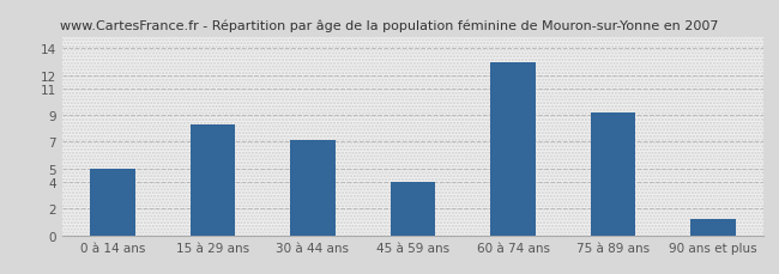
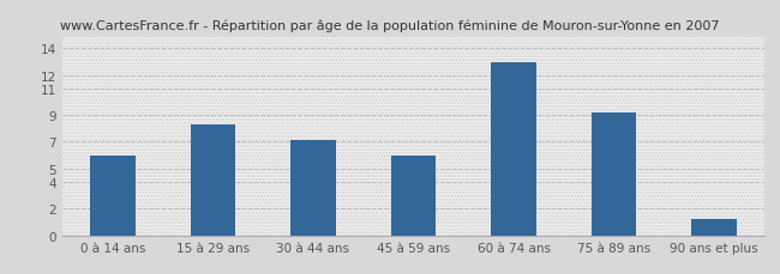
0 à 14 ans: 5.0 -> 6.0
45 à 59 ans: 4.0 -> 6.0
